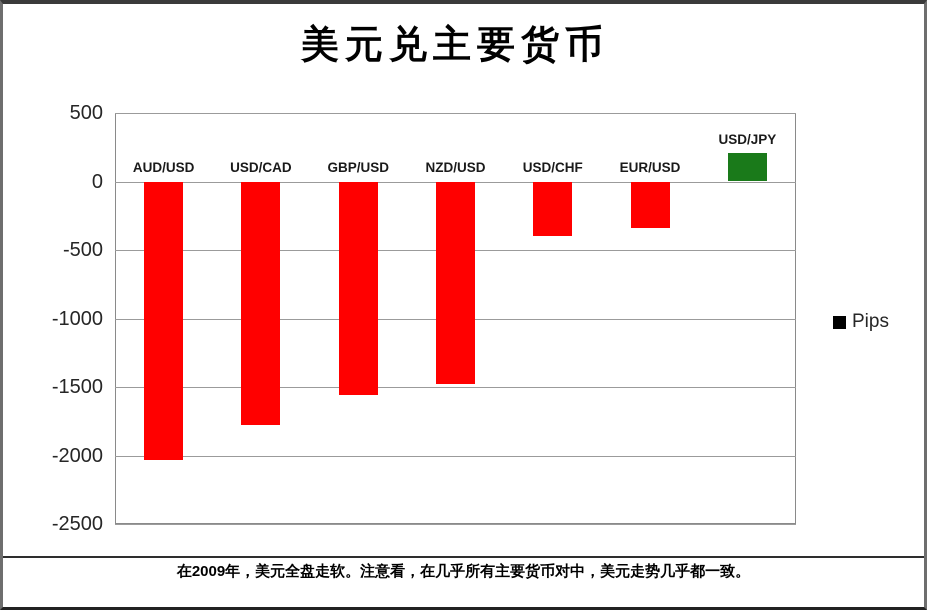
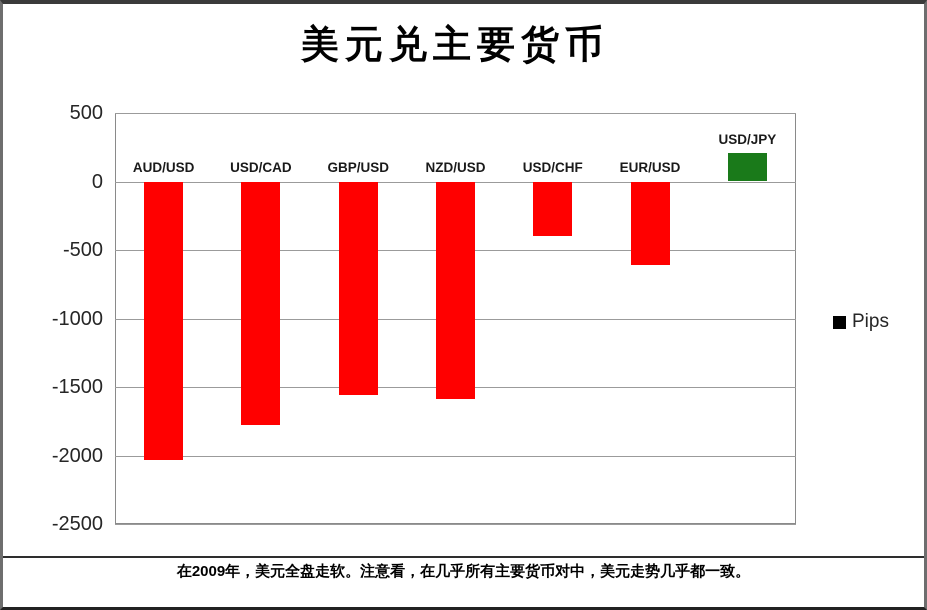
NZD/USD: -1480 -> -1590
EUR/USD: -340 -> -610
